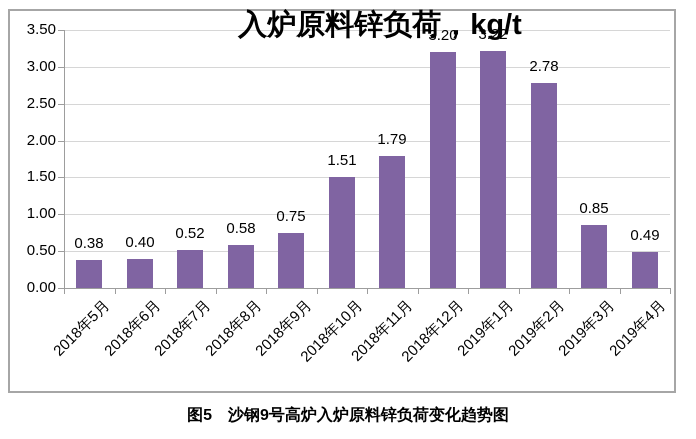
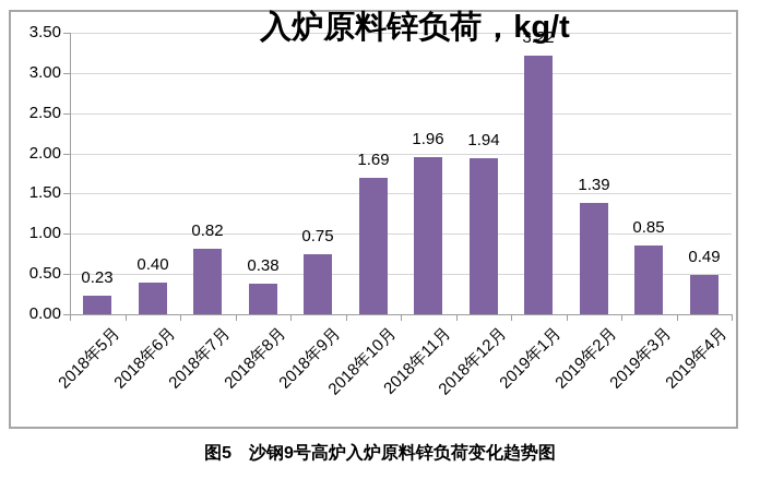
2018年5月: 0.38 -> 0.23
2018年7月: 0.52 -> 0.82
2018年8月: 0.58 -> 0.38
2018年10月: 1.51 -> 1.69
2018年11月: 1.79 -> 1.96
2018年12月: 3.20 -> 1.94
2019年2月: 2.78 -> 1.39
